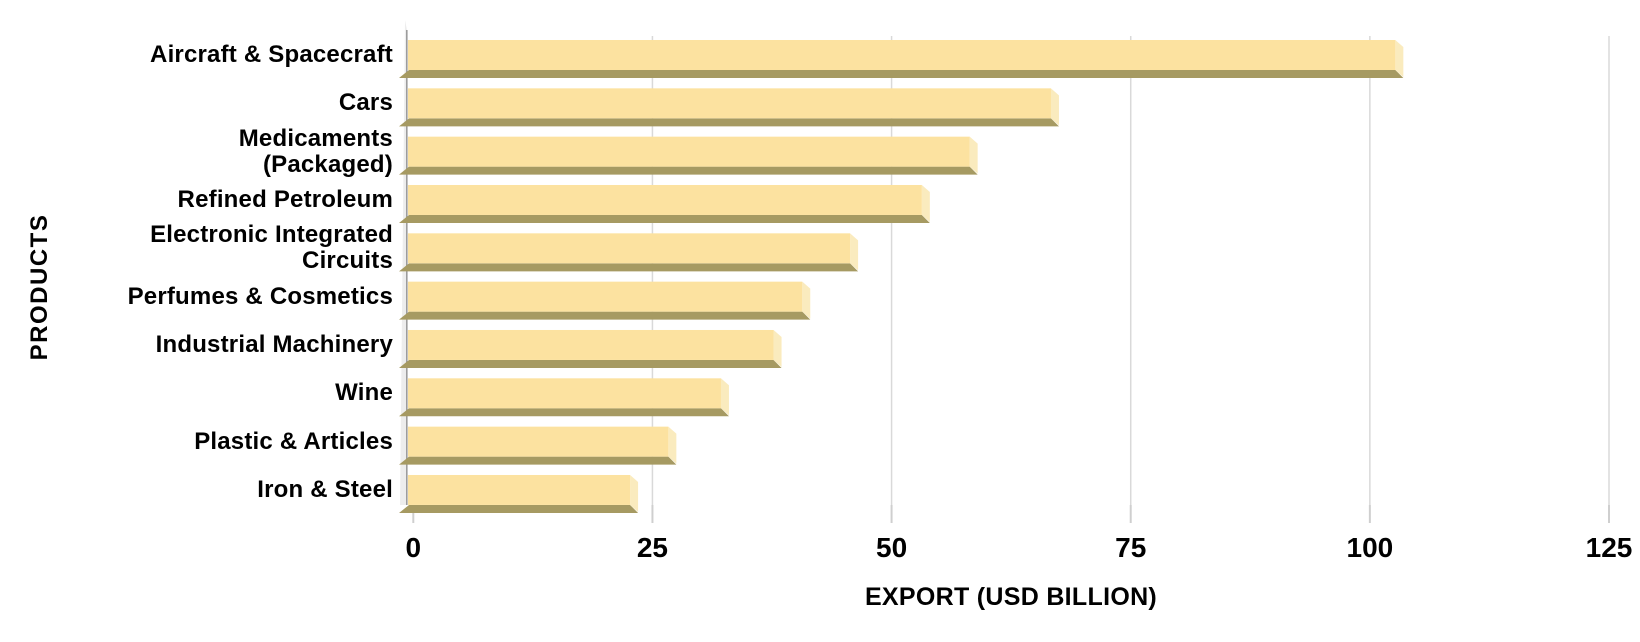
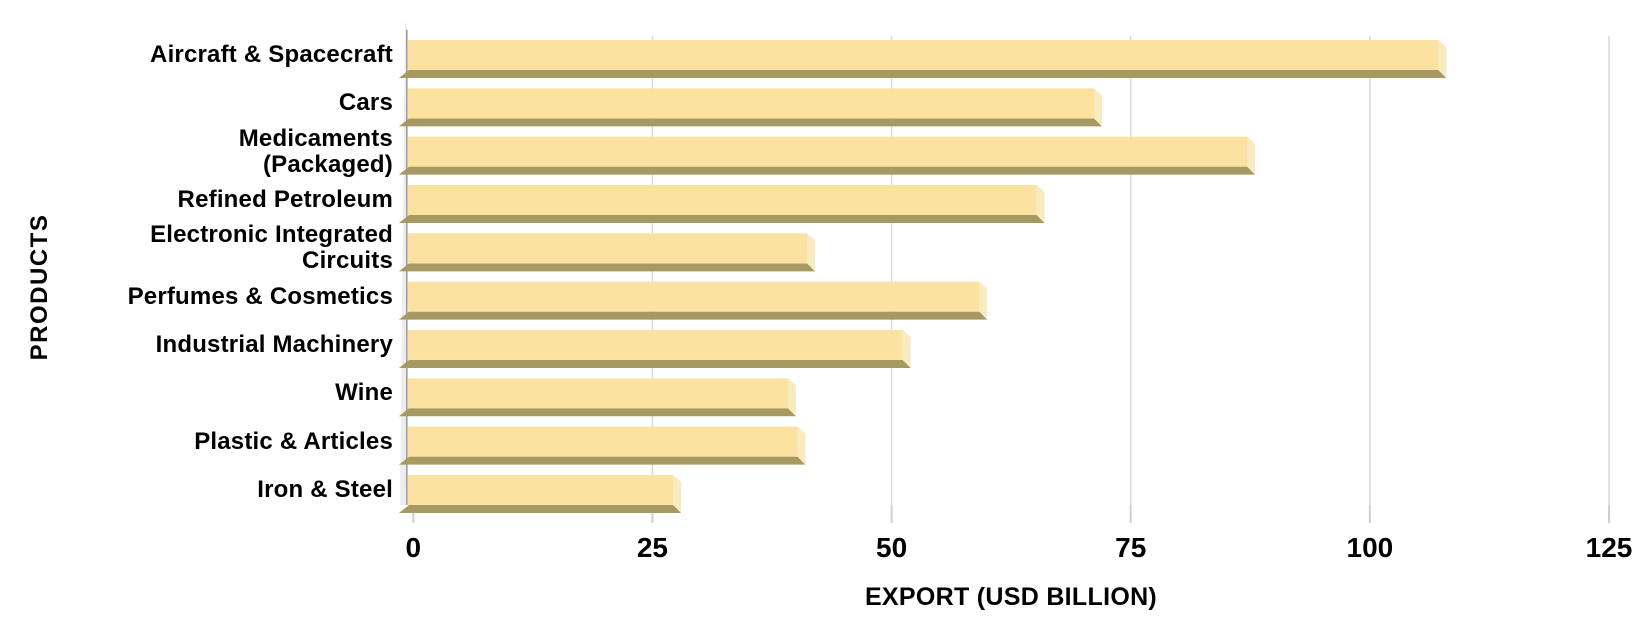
Aircraft & Spacecraft: 104 -> 108
Cars: 68 -> 72
Medicaments (Packaged): 59 -> 88
Refined Petroleum: 54 -> 66
Electronic Integrated Circuits: 46 -> 42
Perfumes & Cosmetics: 42 -> 60
Industrial Machinery: 38 -> 52
Wine: 33 -> 40
Plastic & Articles: 28 -> 41
Iron & Steel: 24 -> 28
